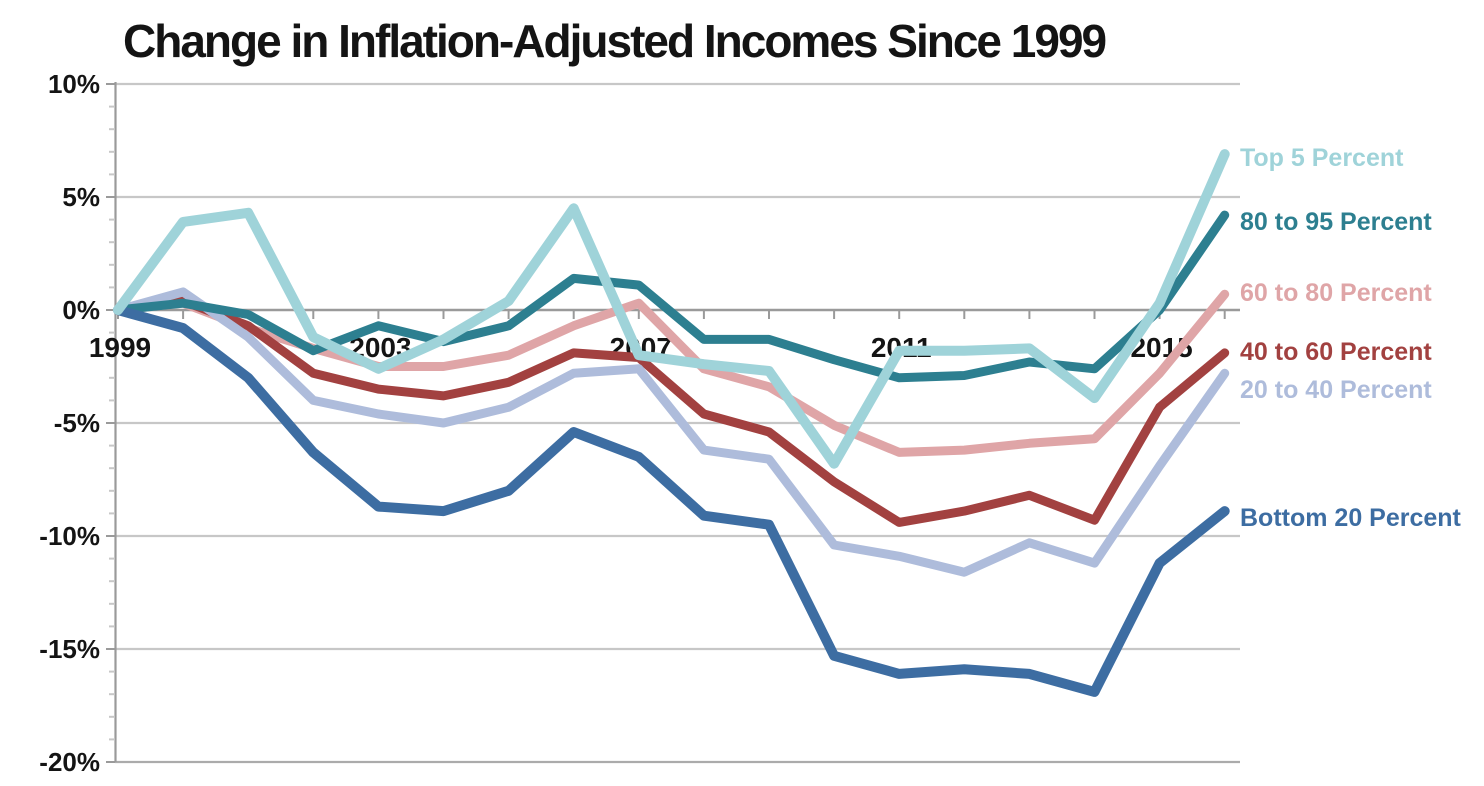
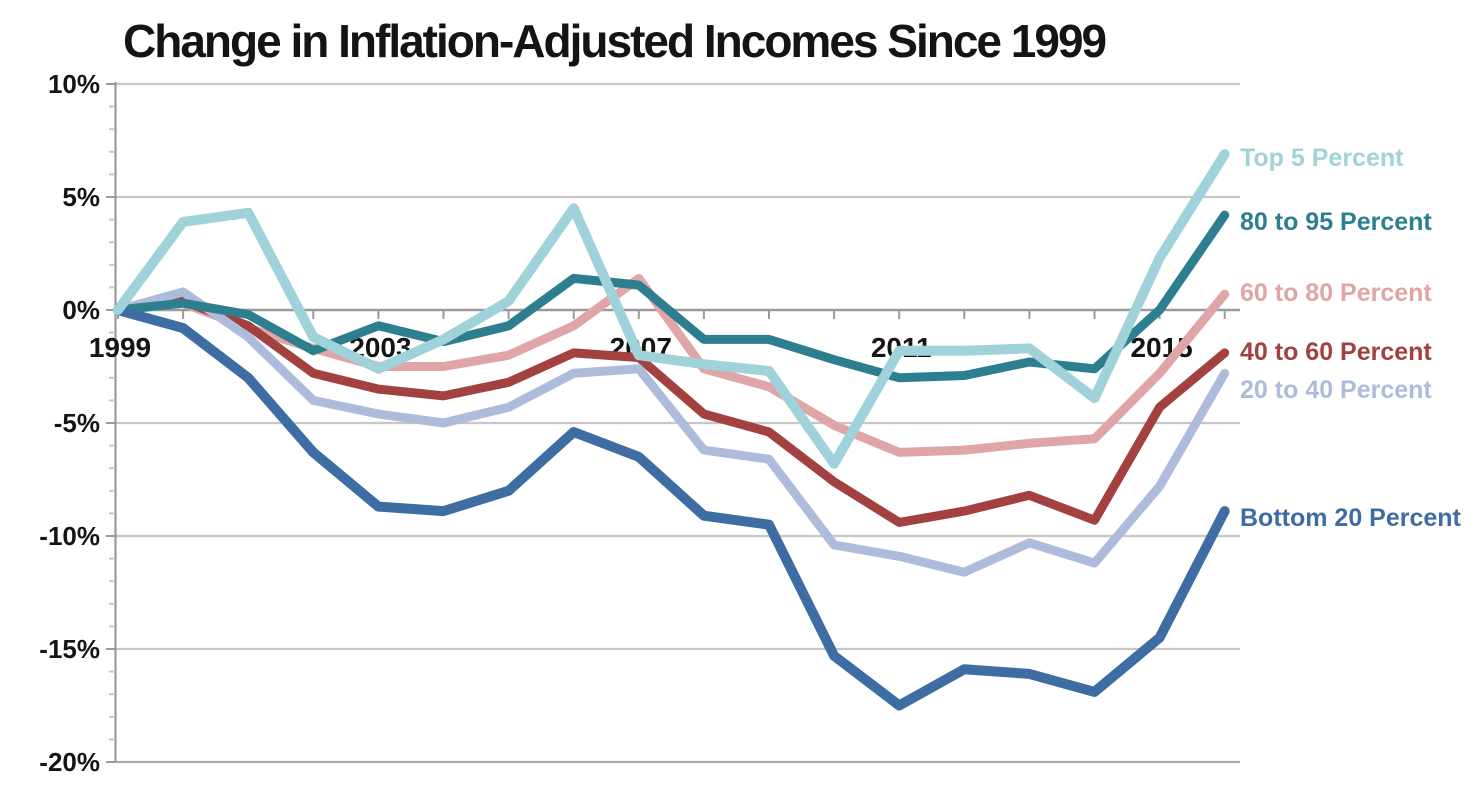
60 to 80 Percent/2007: 0.3% -> 1.4%
Bottom 20 Percent/2011: -16.1% -> -17.5%
Top 5 Percent/2015: 0.3% -> 2.3%
20 to 40 Percent/2015: -6.9% -> -7.8%
Bottom 20 Percent/2015: -11.2% -> -14.5%
